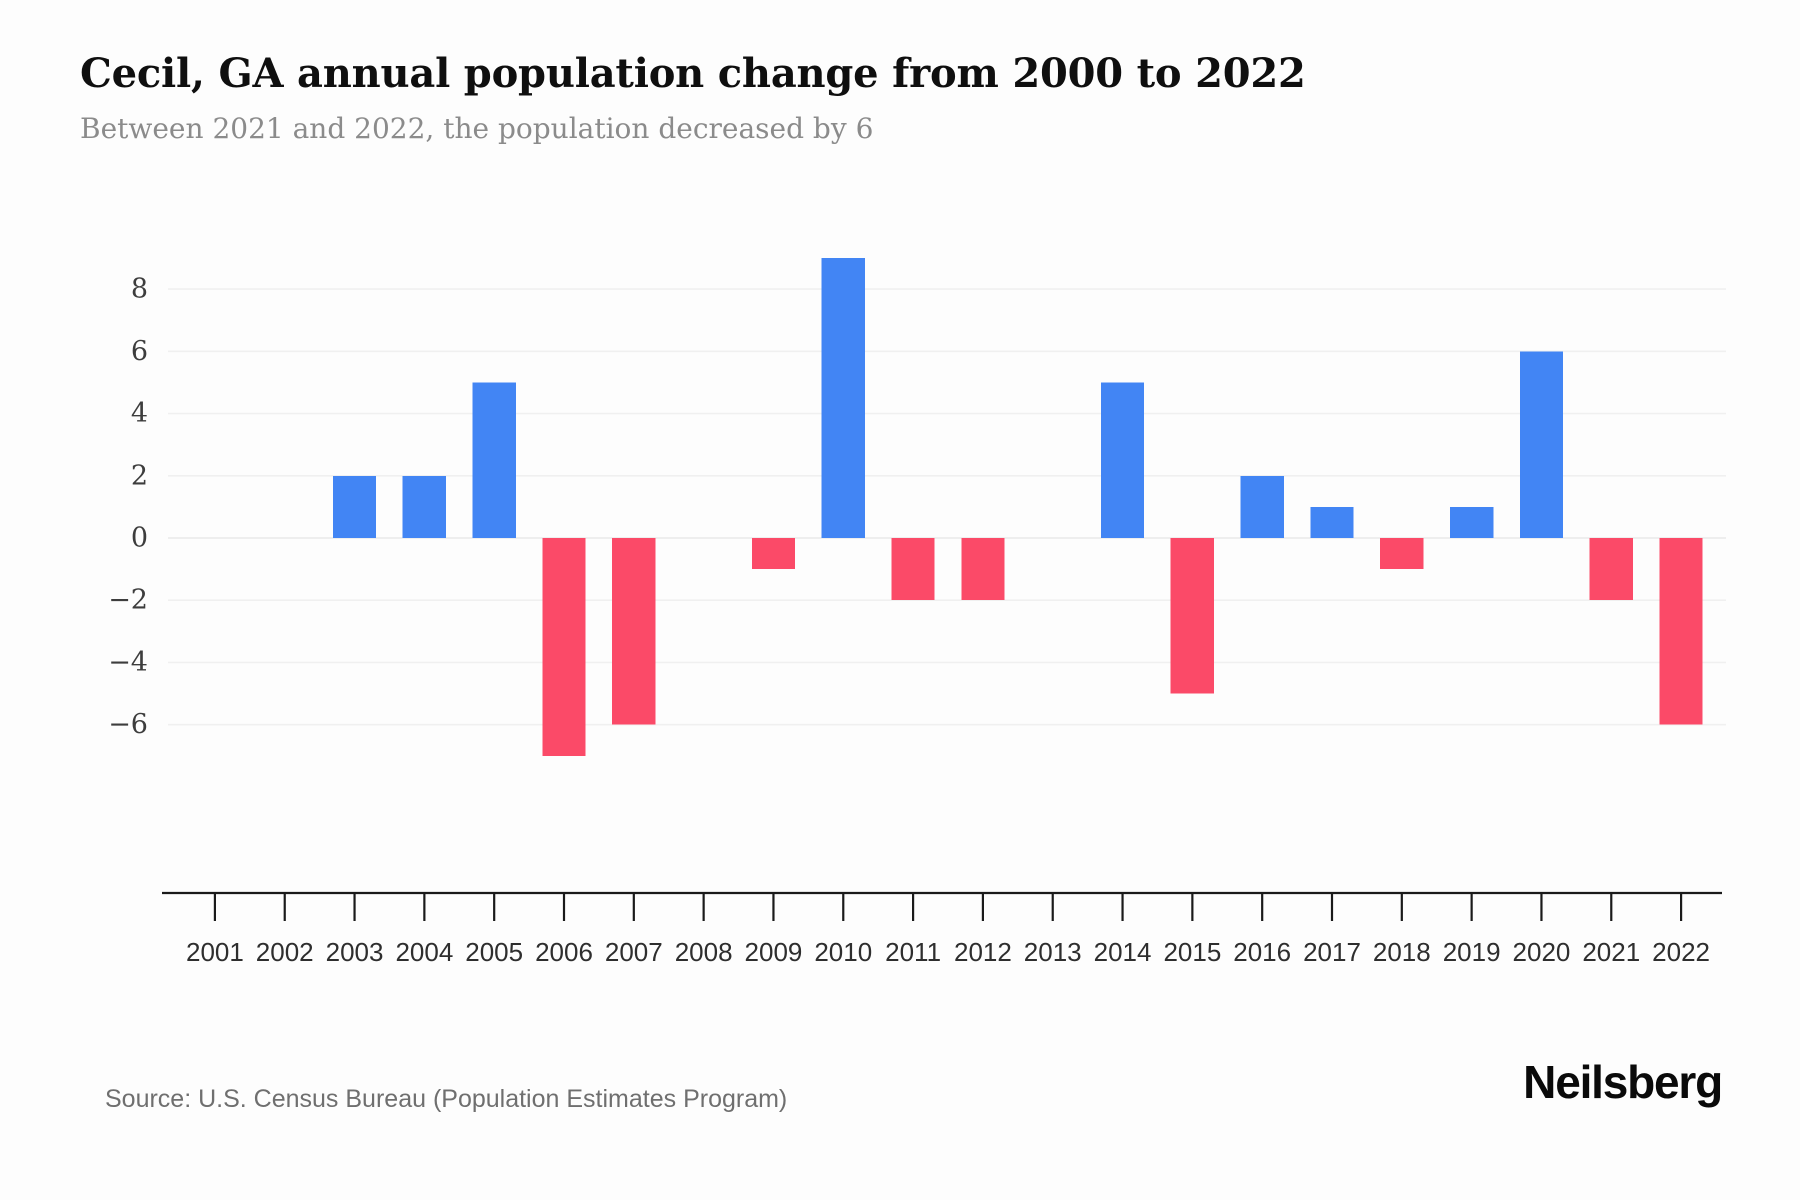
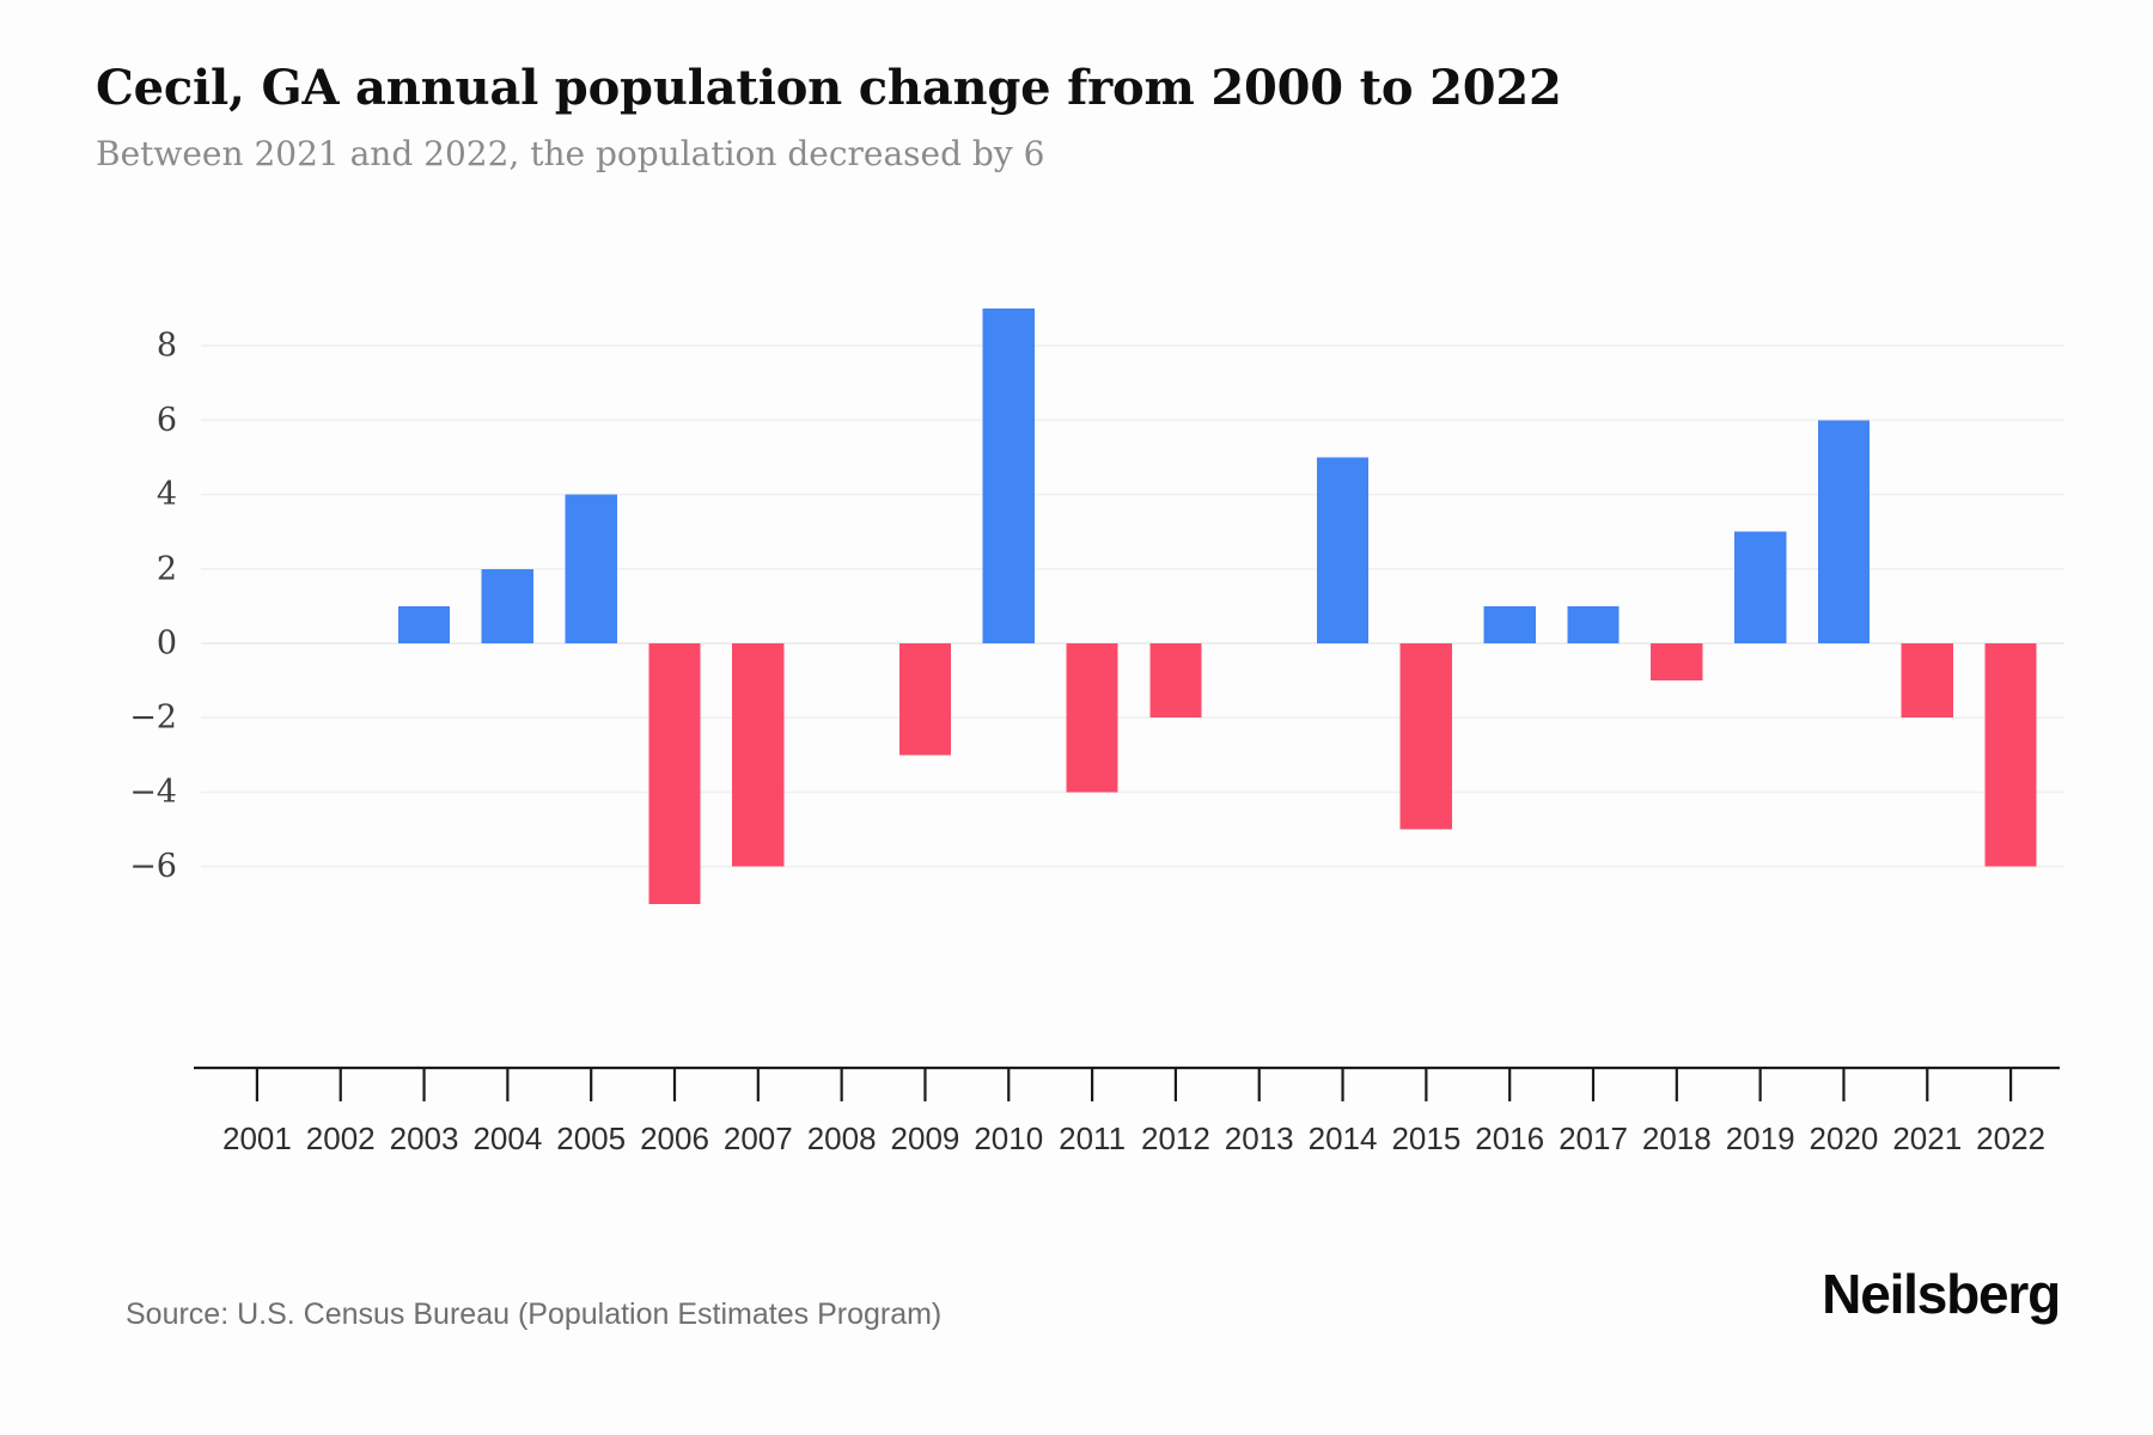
2003: 2 -> 1
2005: 5 -> 4
2009: -1 -> -3
2011: -2 -> -4
2016: 2 -> 1
2019: 1 -> 3
